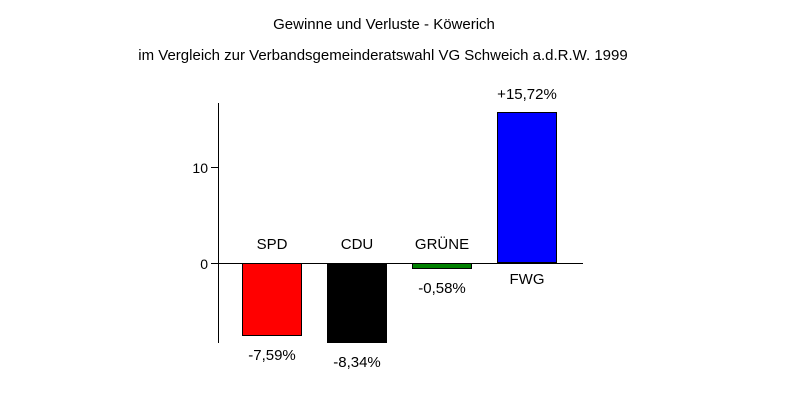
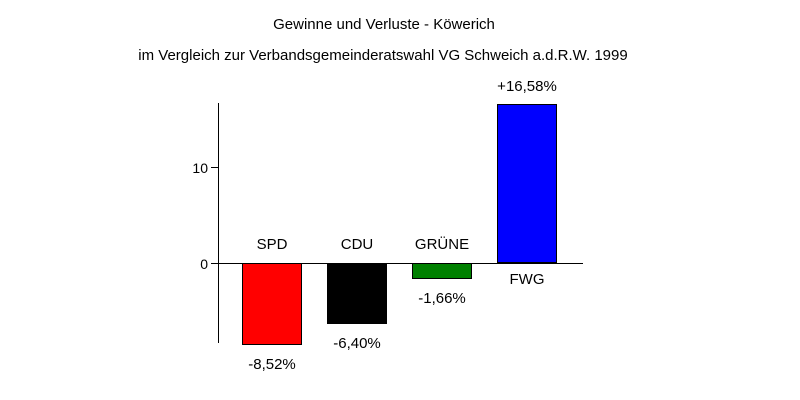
SPD: -7,59% -> -8,52%
CDU: -8,34% -> -6,40%
GRÜNE: -0,58% -> -1,66%
FWG: +15,72% -> +16,58%
